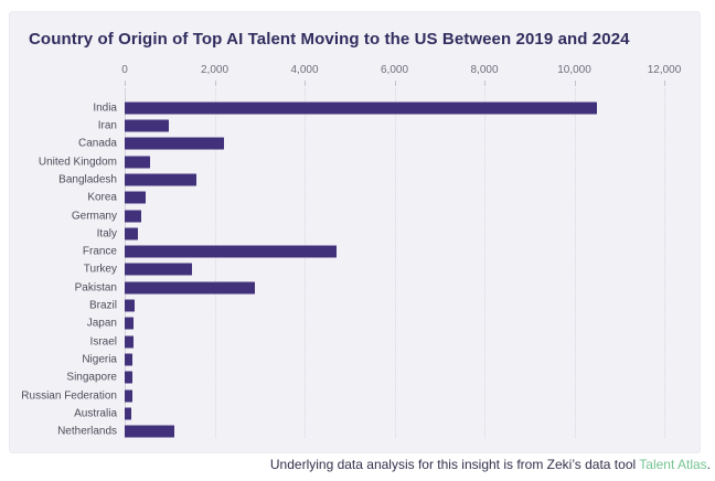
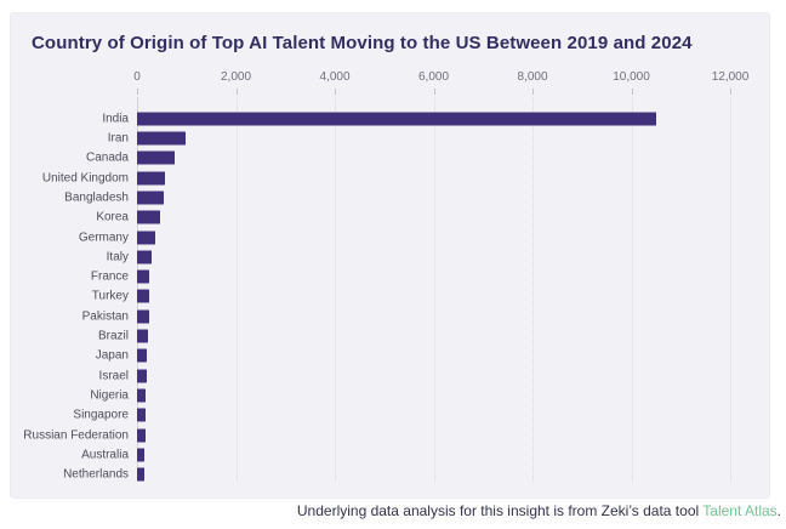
Canada: 2200 -> 800
Bangladesh: 1600 -> 500
France: 4700 -> 300
Turkey: 1500 -> 200
Pakistan: 2900 -> 200
Netherlands: 1100 -> 100
